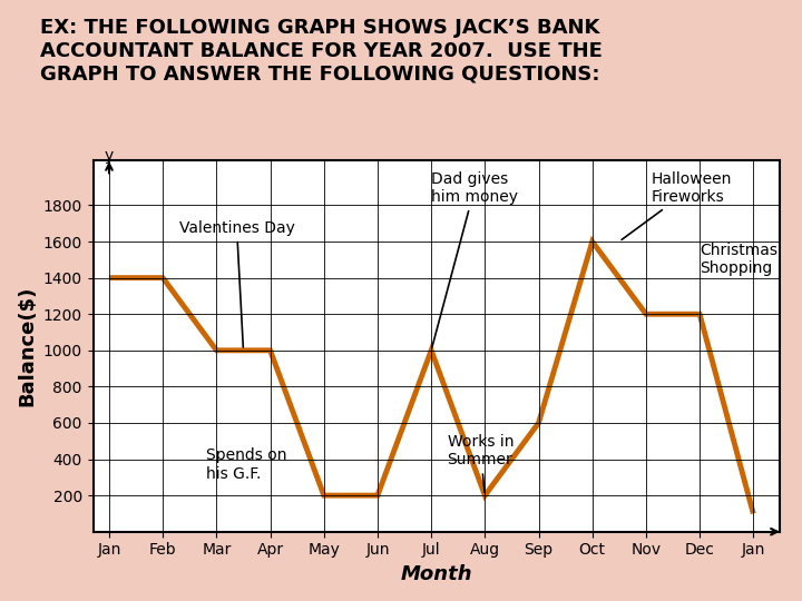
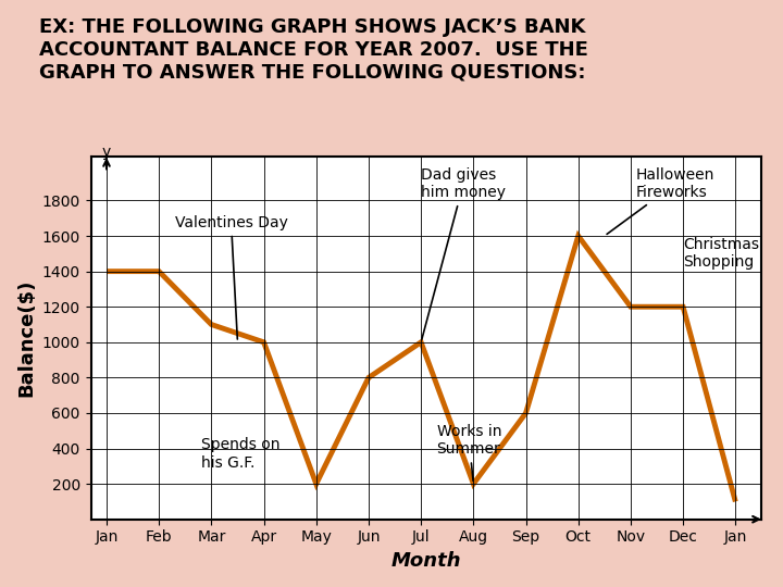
Mar: 1000 -> 1100
Jun: 200 -> 800
